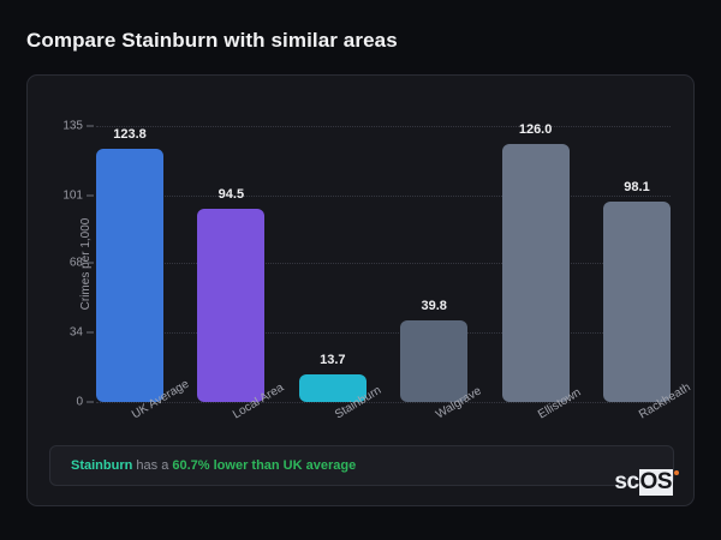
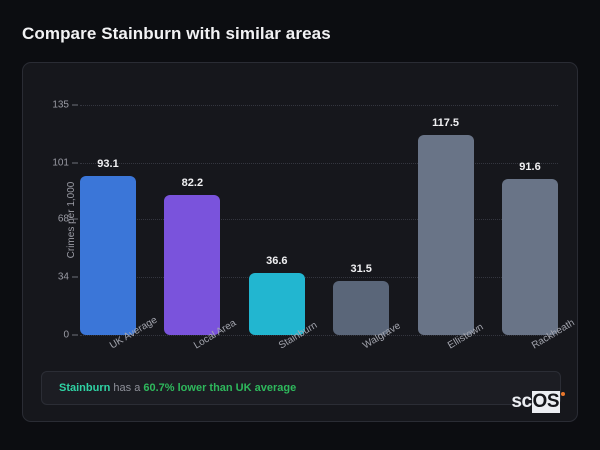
UK Average: 123.8 -> 93.1
Local Area: 94.5 -> 82.2
Stainburn: 13.7 -> 36.6
Walgrave: 39.8 -> 31.5
Ellistown: 126.0 -> 117.5
Rackheath: 98.1 -> 91.6
